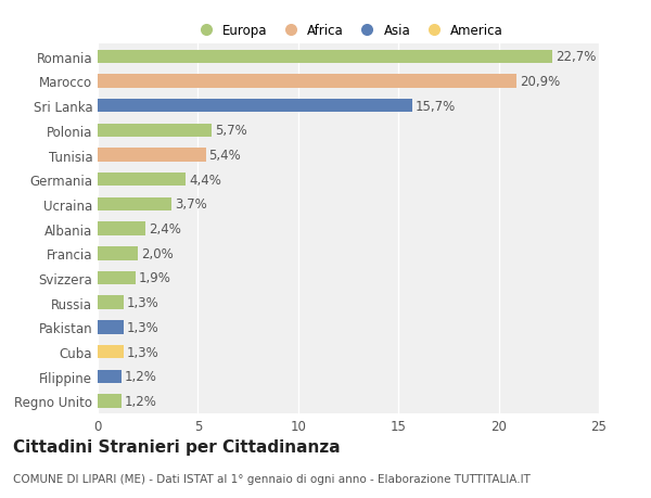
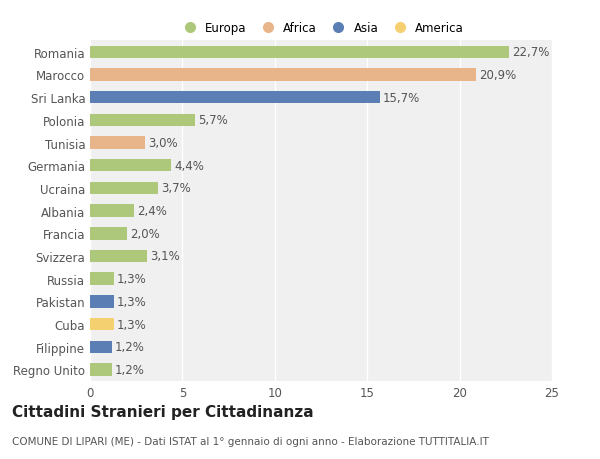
Tunisia: 5,4% -> 3,0%
Svizzera: 1,9% -> 3,1%
